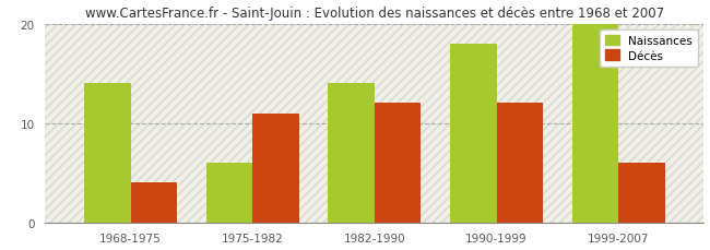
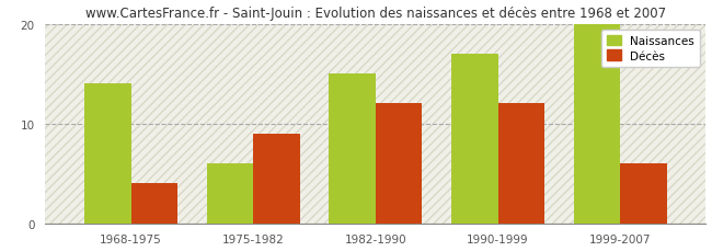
Décès/1975-1982: 11 -> 9
Naissances/1982-1990: 14 -> 15
Naissances/1990-1999: 18 -> 17
